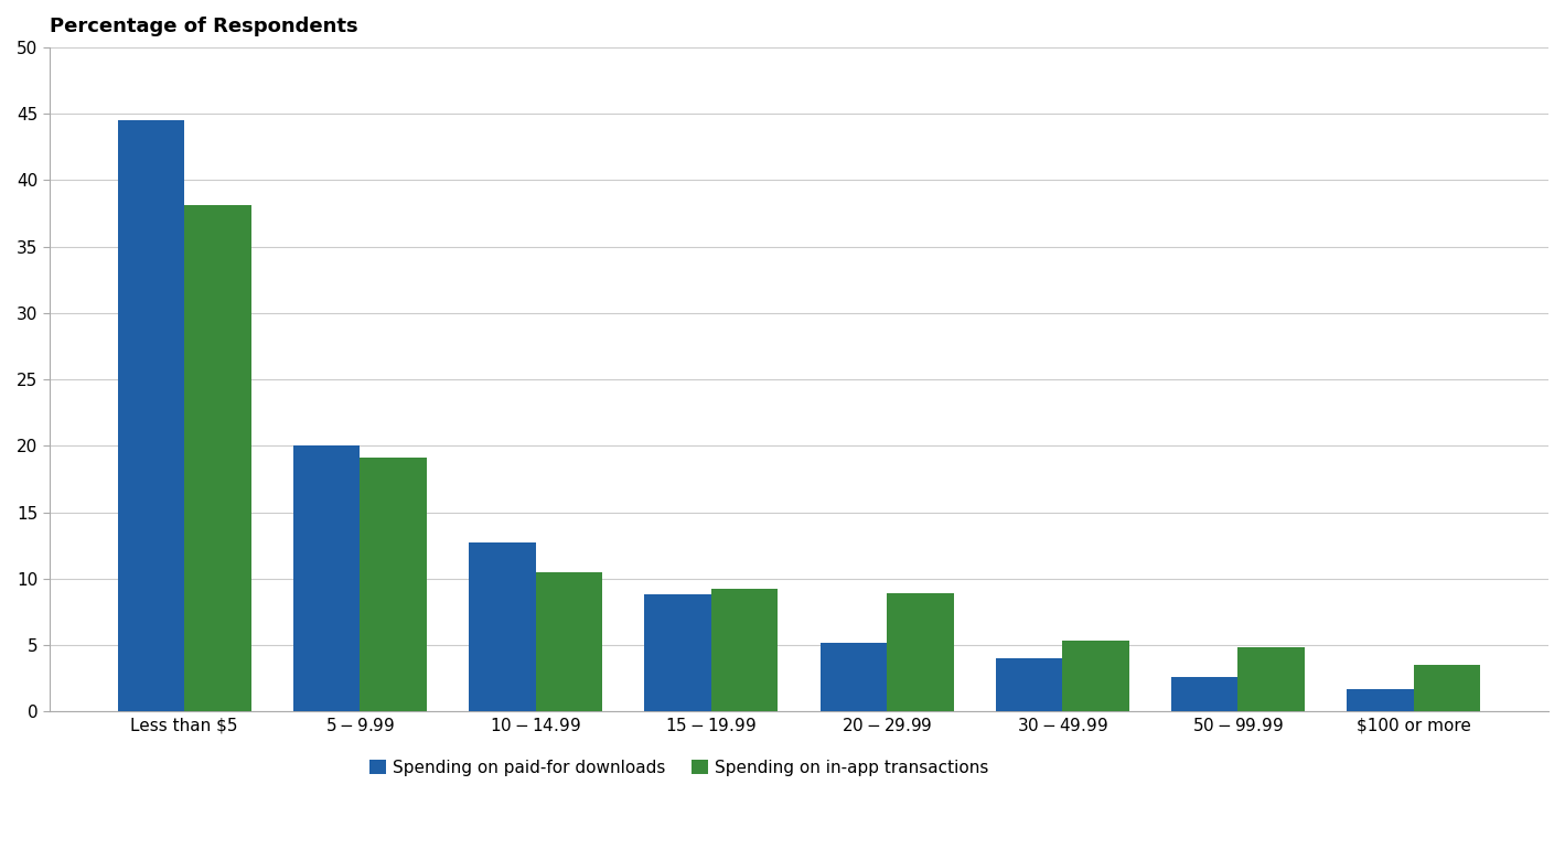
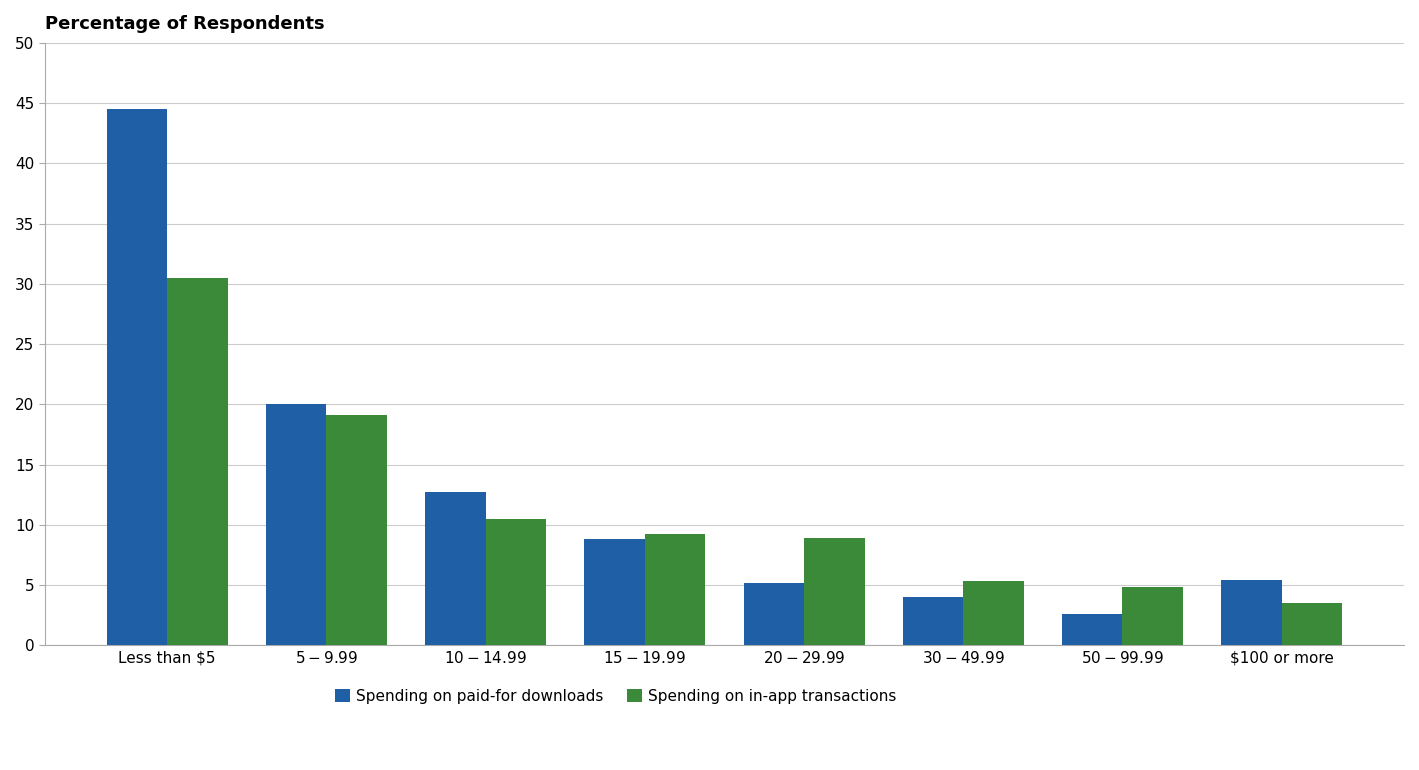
Spending on in-app transactions/Less than $5: 38.1 -> 30.5
Spending on paid-for downloads/$100 or more: 1.7 -> 5.4
